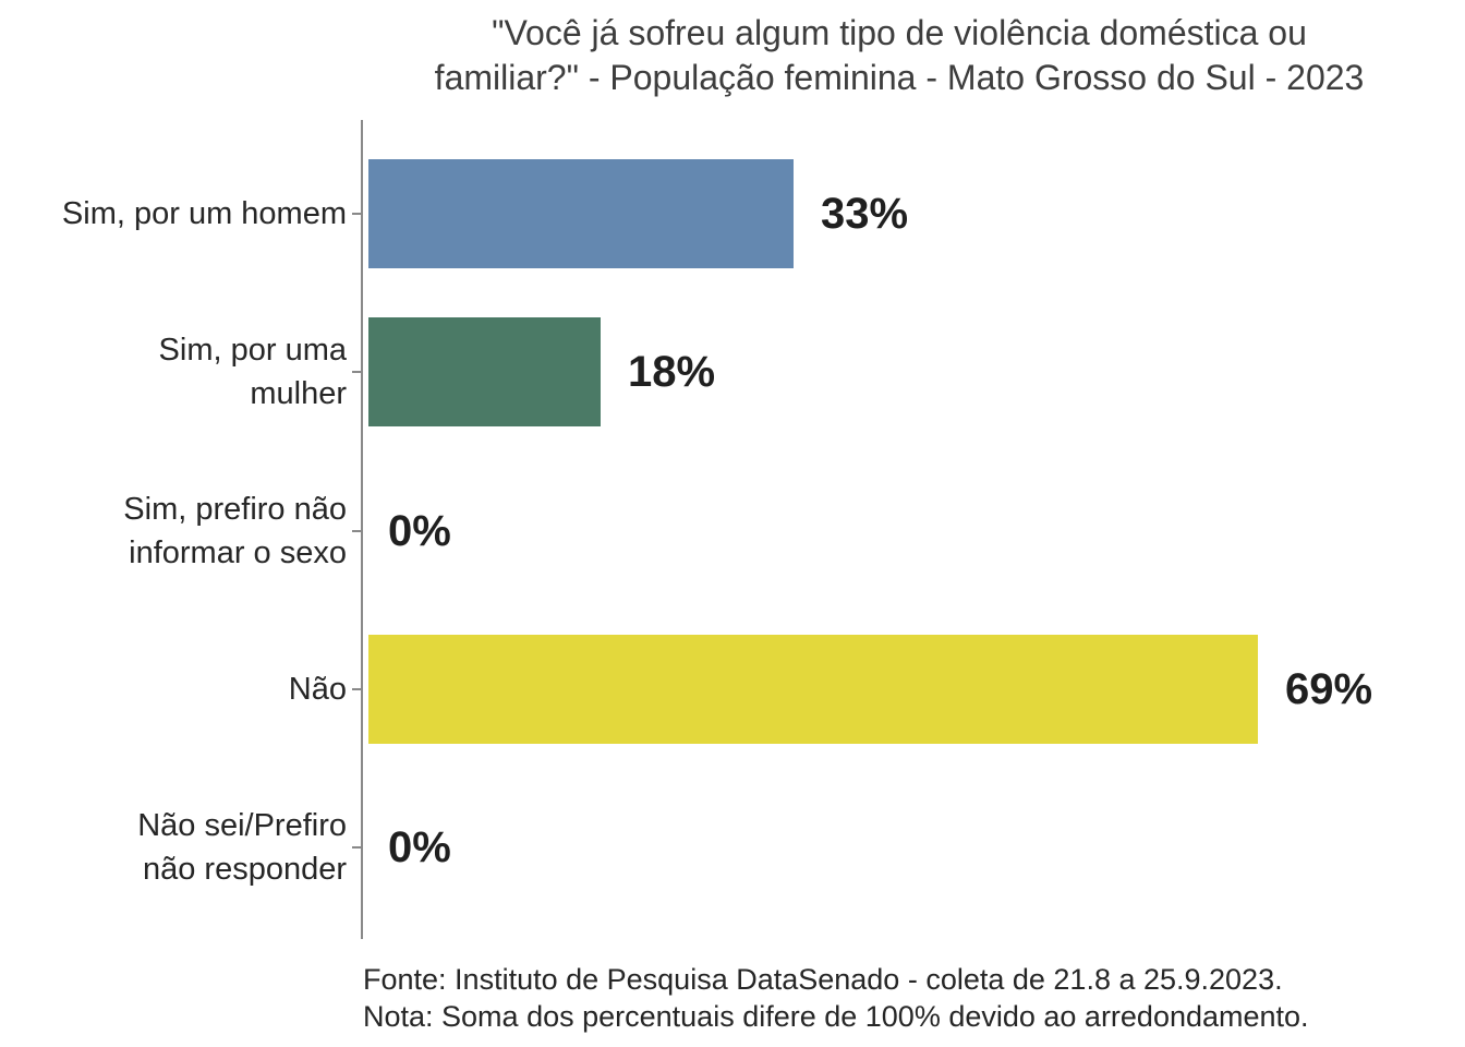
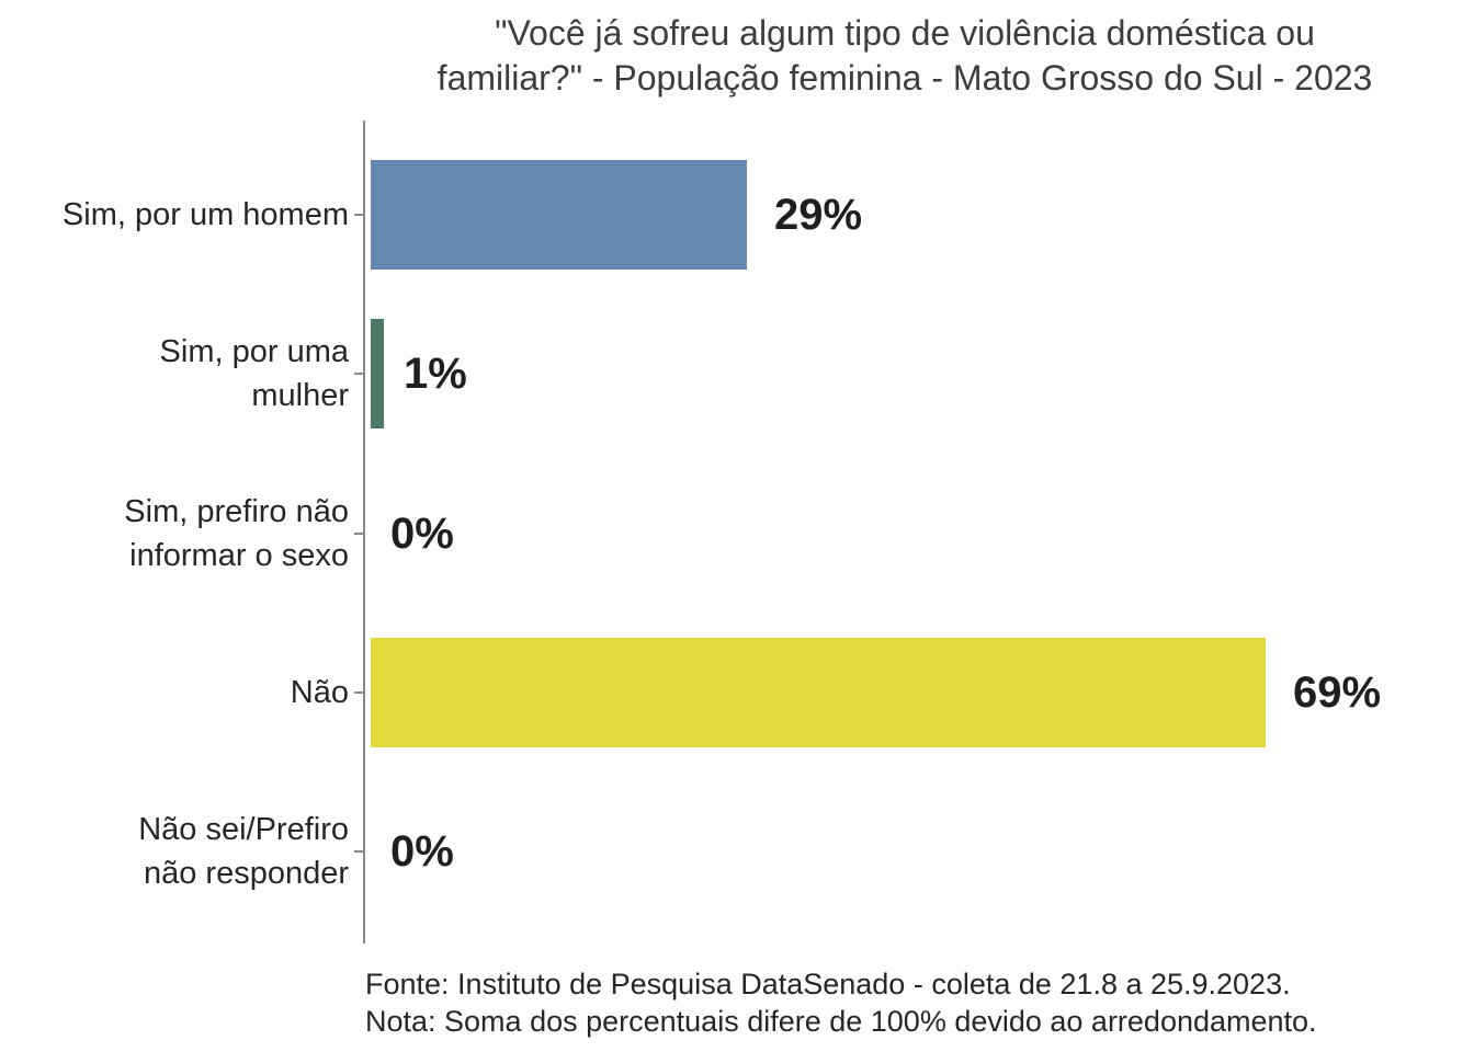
Sim, por um homem: 33% -> 29%
Sim, por uma mulher: 18% -> 1%
